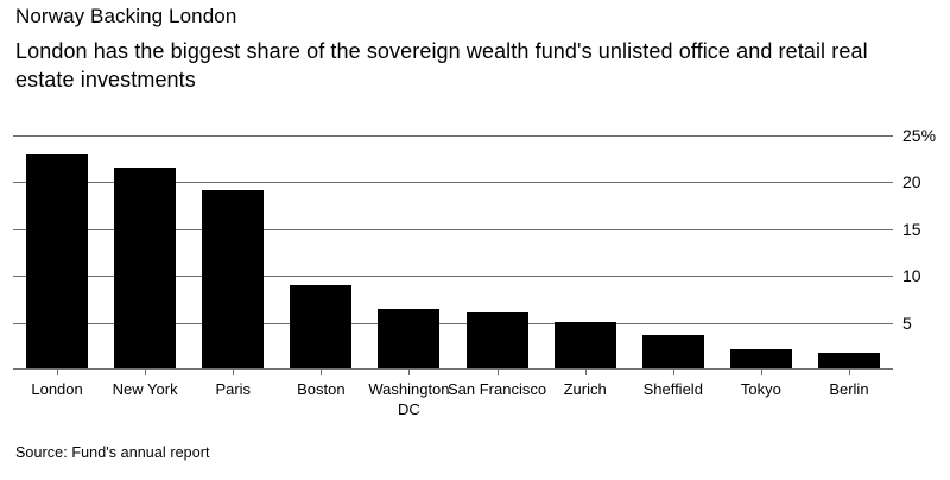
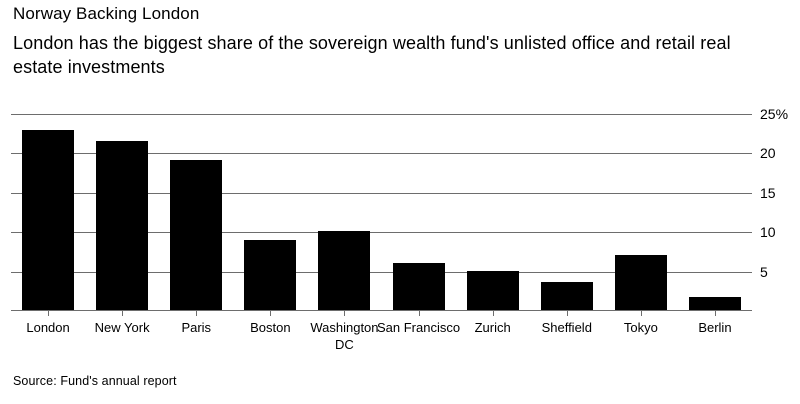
Washington DC: 6% -> 10%
Tokyo: 2% -> 7%
